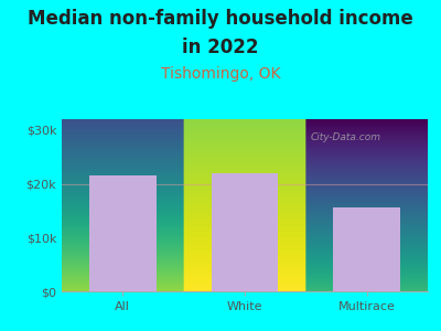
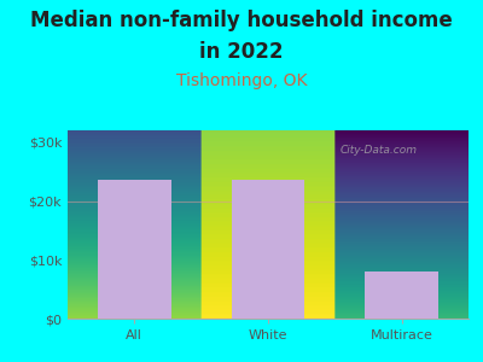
All: $21.5k -> $23.5k
White: $22.0k -> $23.5k
Multirace: $15.5k -> $8.0k
